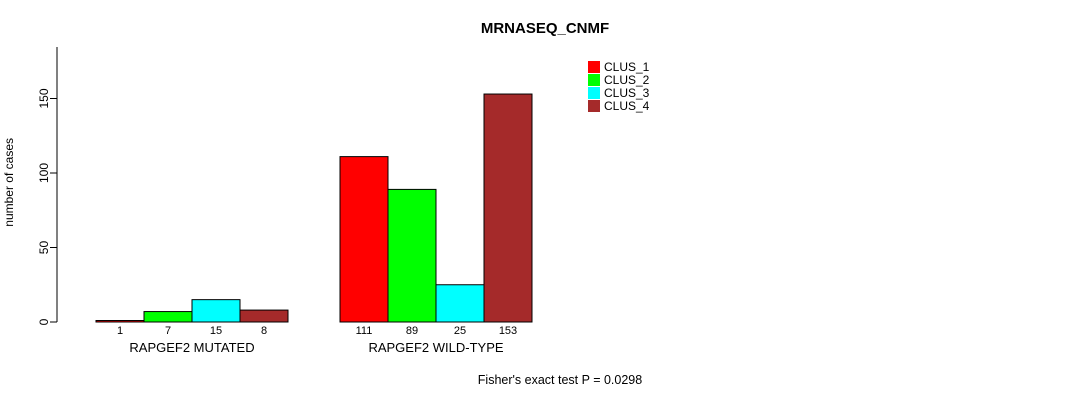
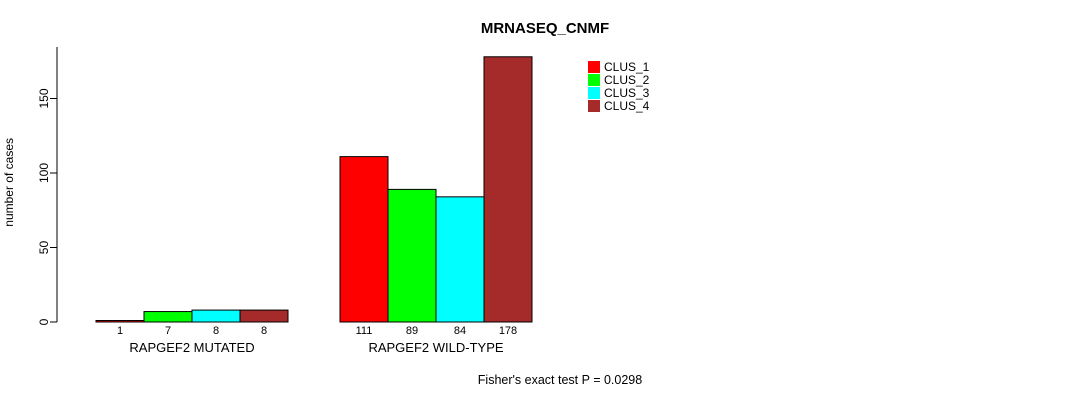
CLUS_3/RAPGEF2 MUTATED: 15 -> 8
CLUS_3/RAPGEF2 WILD-TYPE: 25 -> 84
CLUS_4/RAPGEF2 WILD-TYPE: 153 -> 178
